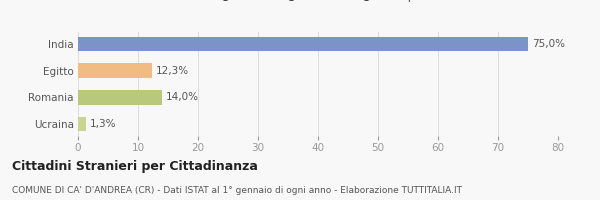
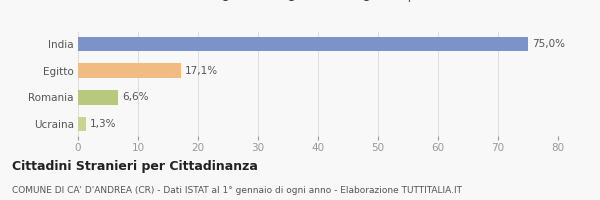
Egitto: 12,3% -> 17,1%
Romania: 14,0% -> 6,6%
